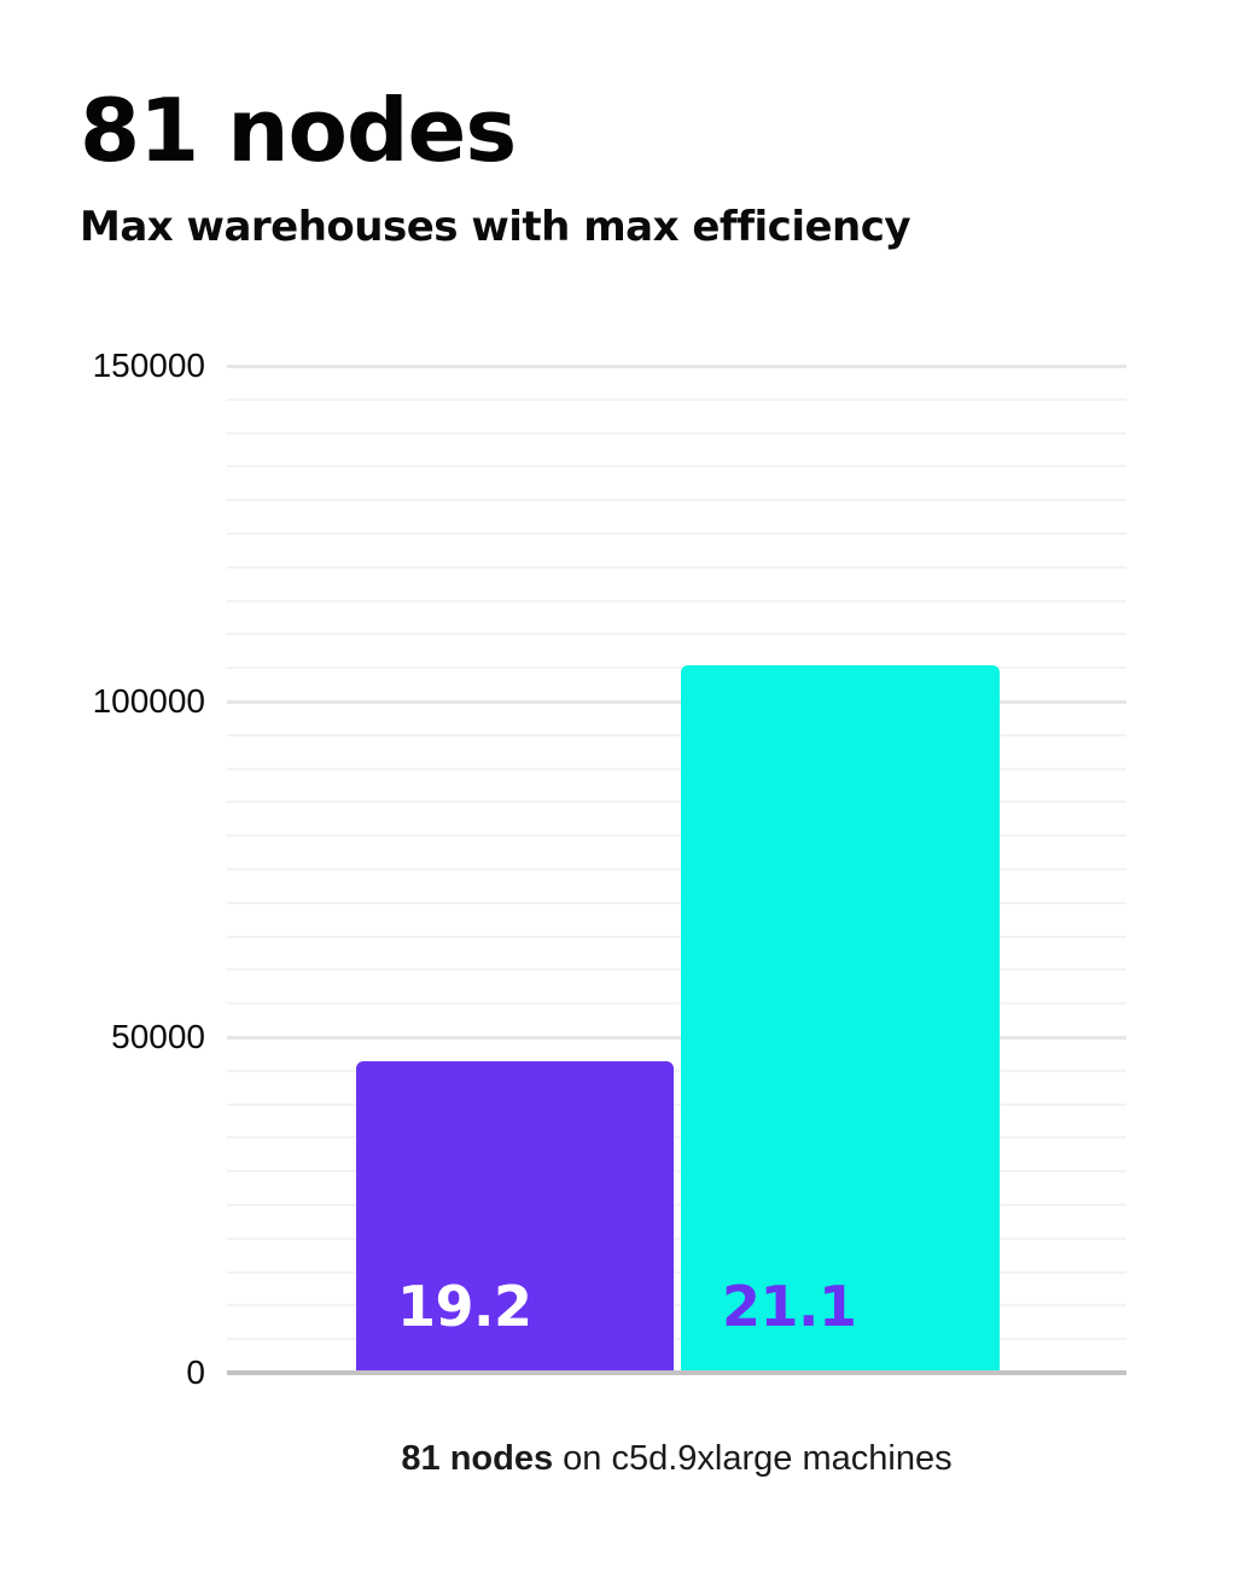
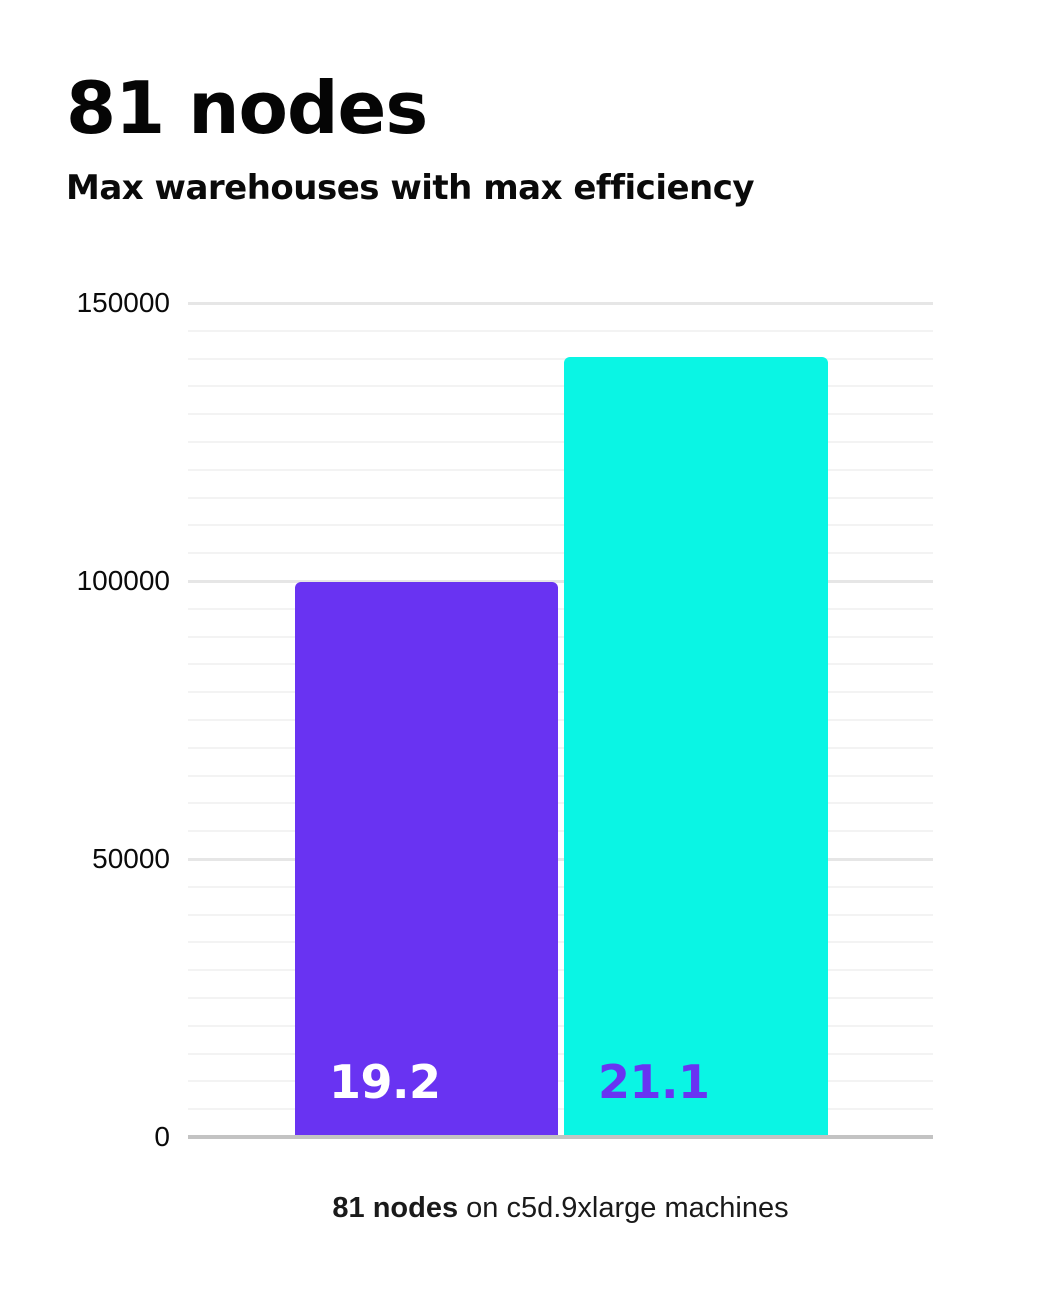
19.2: 46000 -> 99000
21.1: 105000 -> 140000
